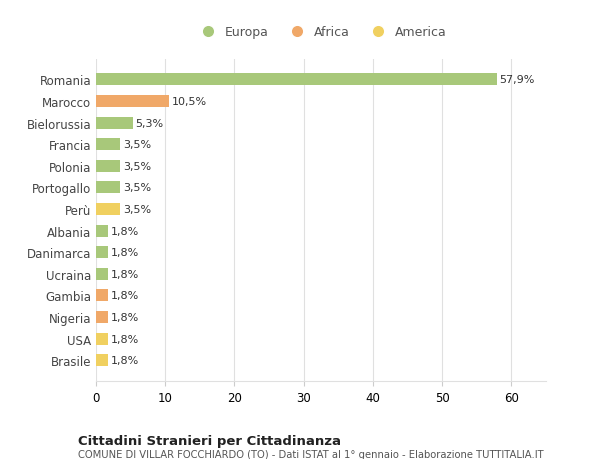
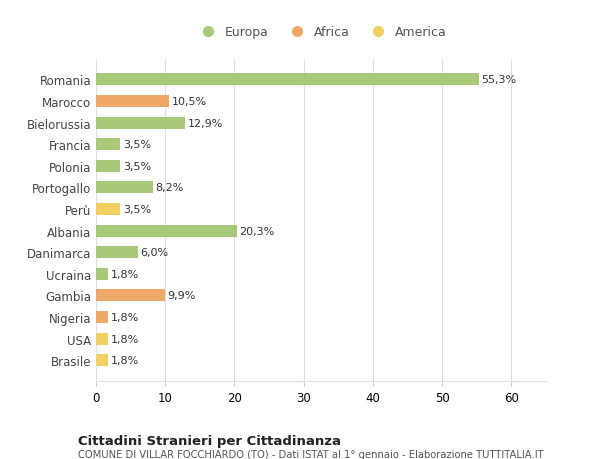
Romania: 57,9% -> 55,3%
Bielorussia: 5,3% -> 12,9%
Portogallo: 3,5% -> 8,2%
Albania: 1,8% -> 20,3%
Danimarca: 1,8% -> 6,0%
Gambia: 1,8% -> 9,9%
